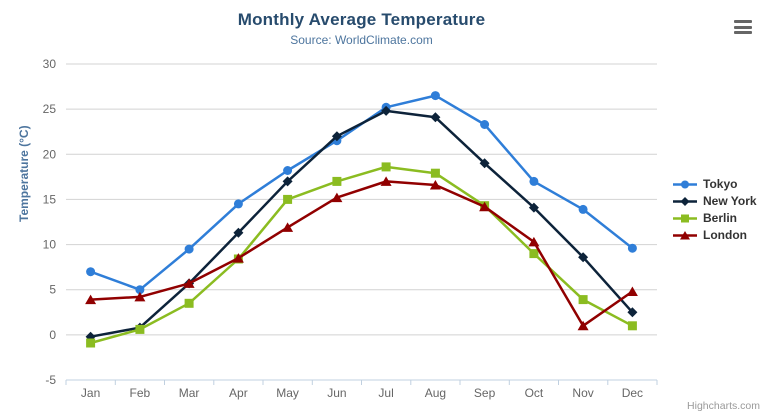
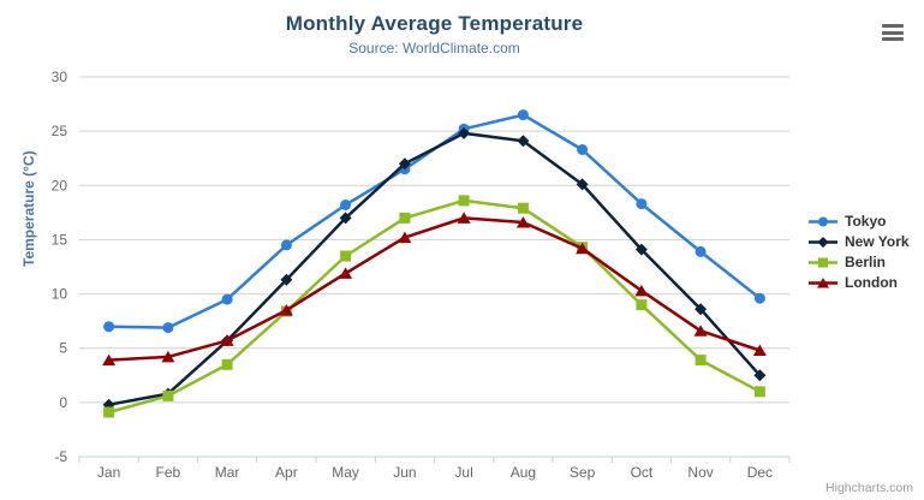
Tokyo/Feb: 5 -> 7
Berlin/May: 15 -> 14
New York/Sep: 19 -> 20
Tokyo/Oct: 17 -> 18
London/Nov: 1 -> 7
